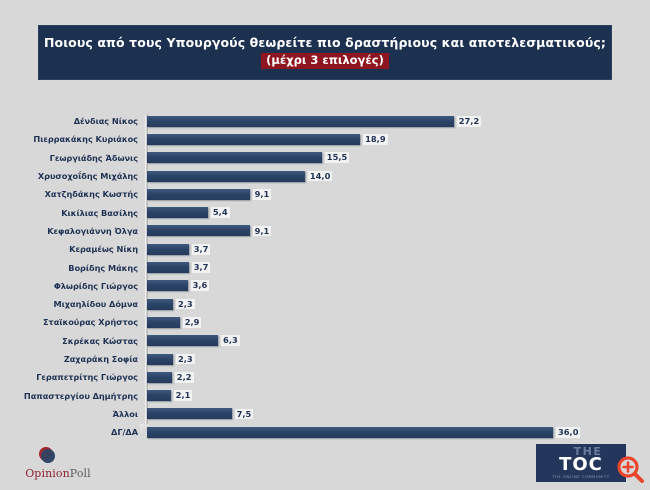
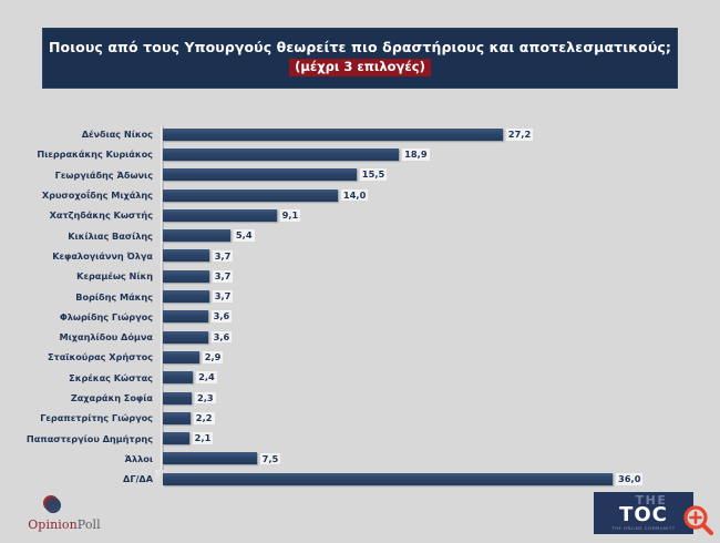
Κεφαλογιάννη Όλγα: 9,1 -> 3,7
Μιχαηλίδου Δόμνα: 2,3 -> 3,6
Σκρέκας Κώστας: 6,3 -> 2,4
